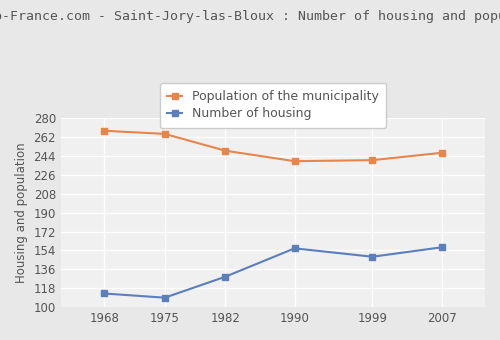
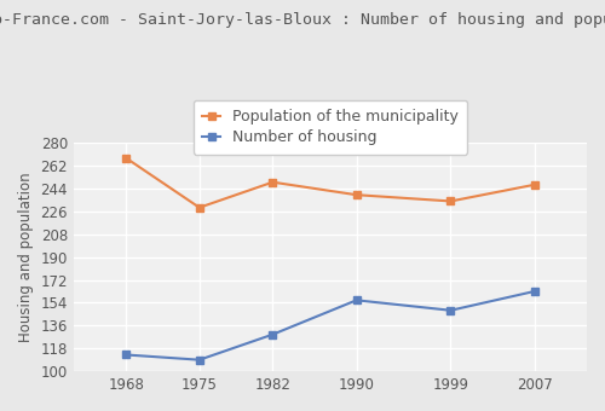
Population of the municipality/1975: 265 -> 229
Population of the municipality/1999: 240 -> 234
Number of housing/2007: 157 -> 163
